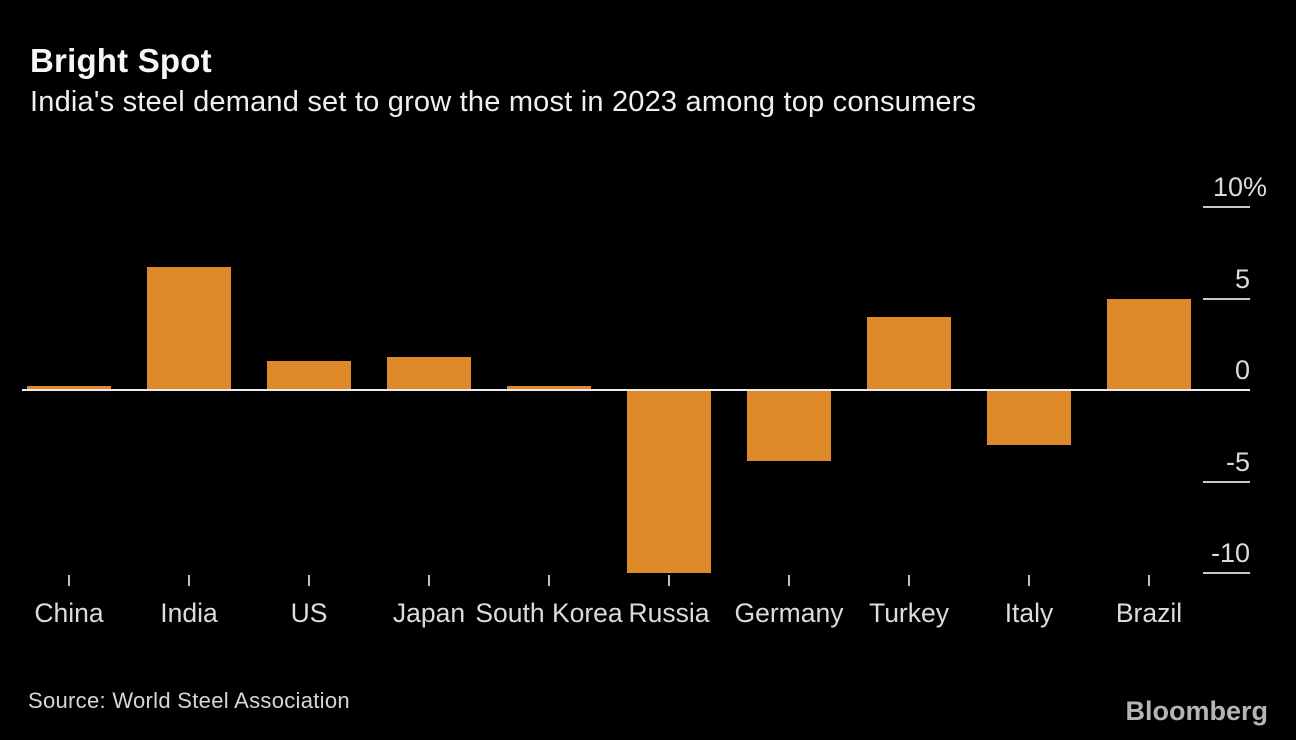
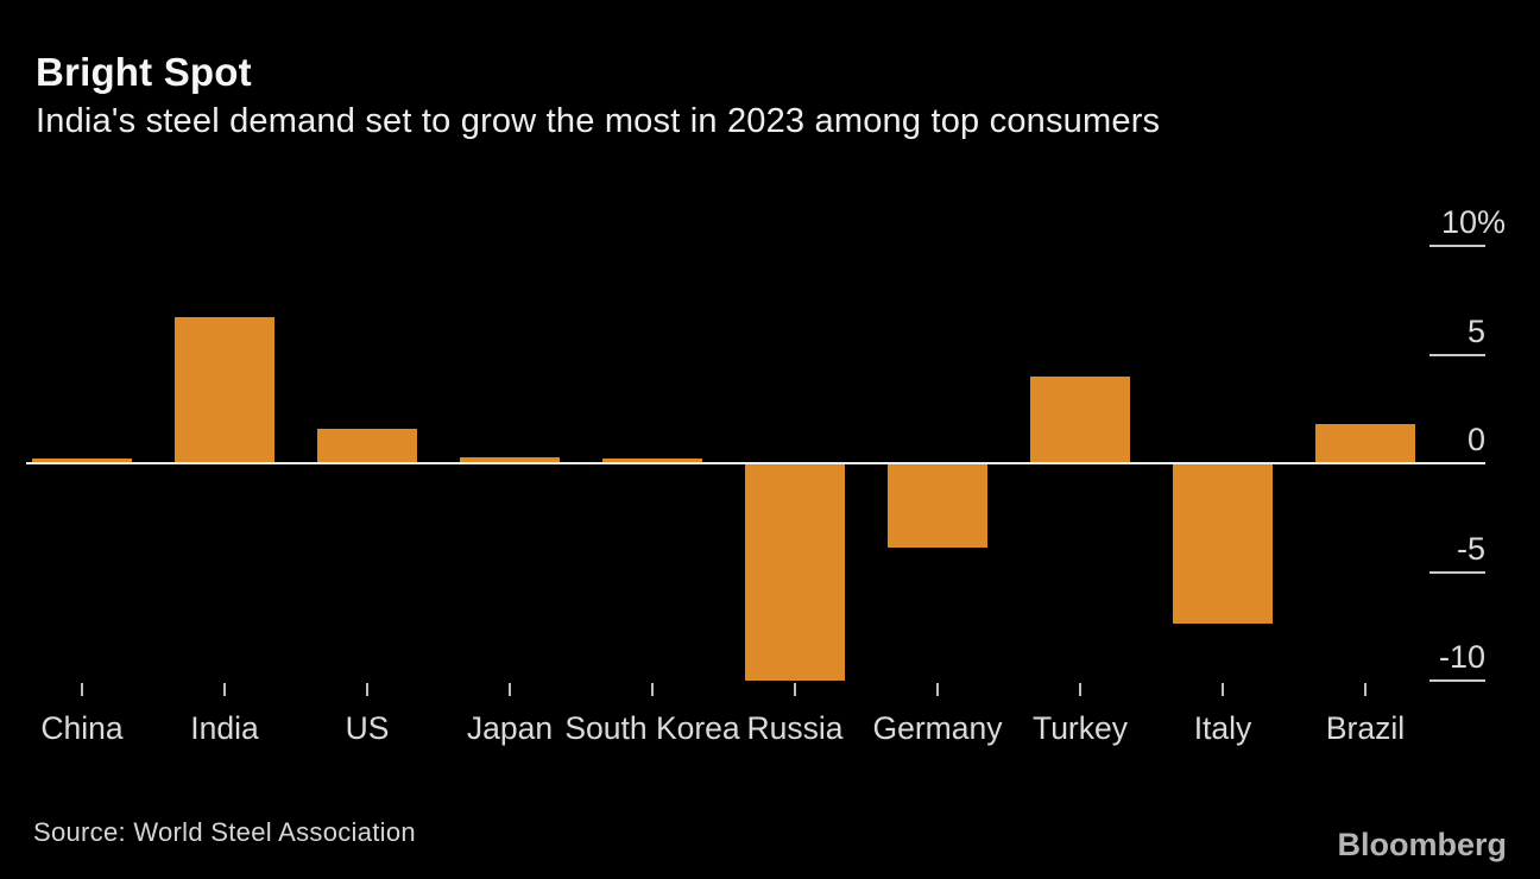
Japan: 1.8 -> 0.3
Italy: -3.0 -> -7.4
Brazil: 5.0 -> 1.8
